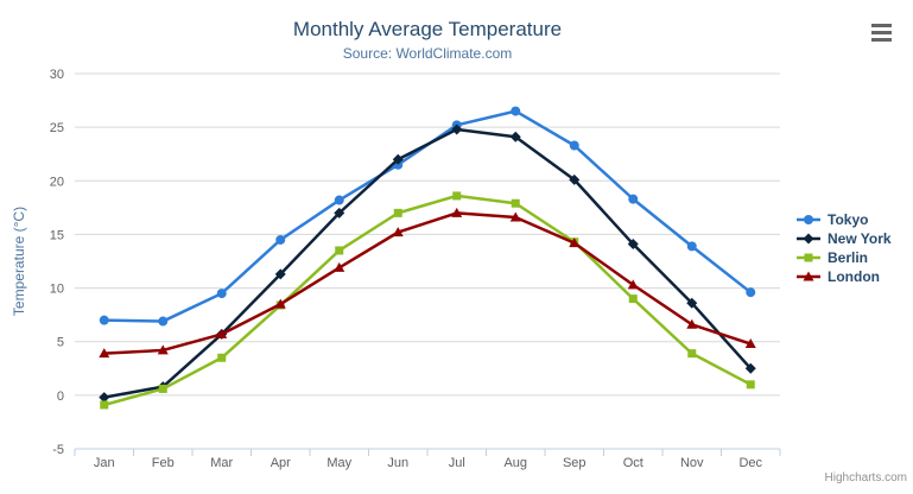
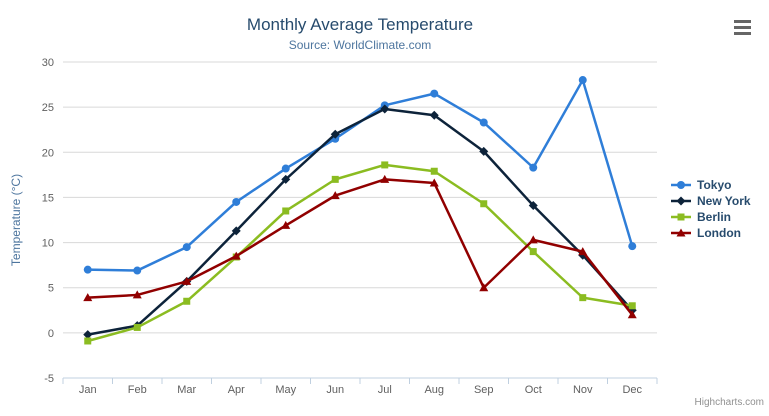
London/Sep: 14 -> 5
Tokyo/Nov: 14 -> 28
London/Nov: 7 -> 9
Berlin/Dec: 1 -> 3
London/Dec: 5 -> 2
